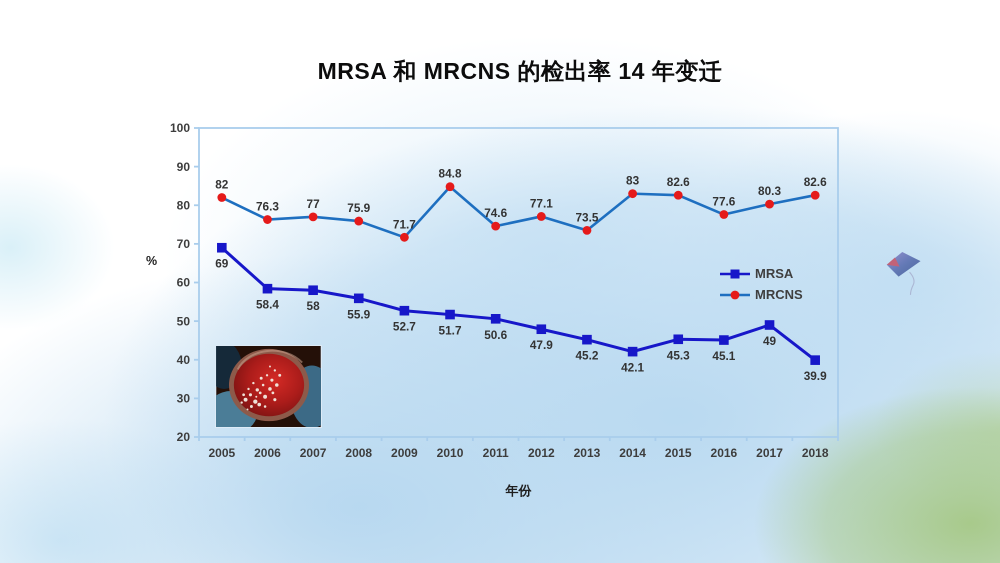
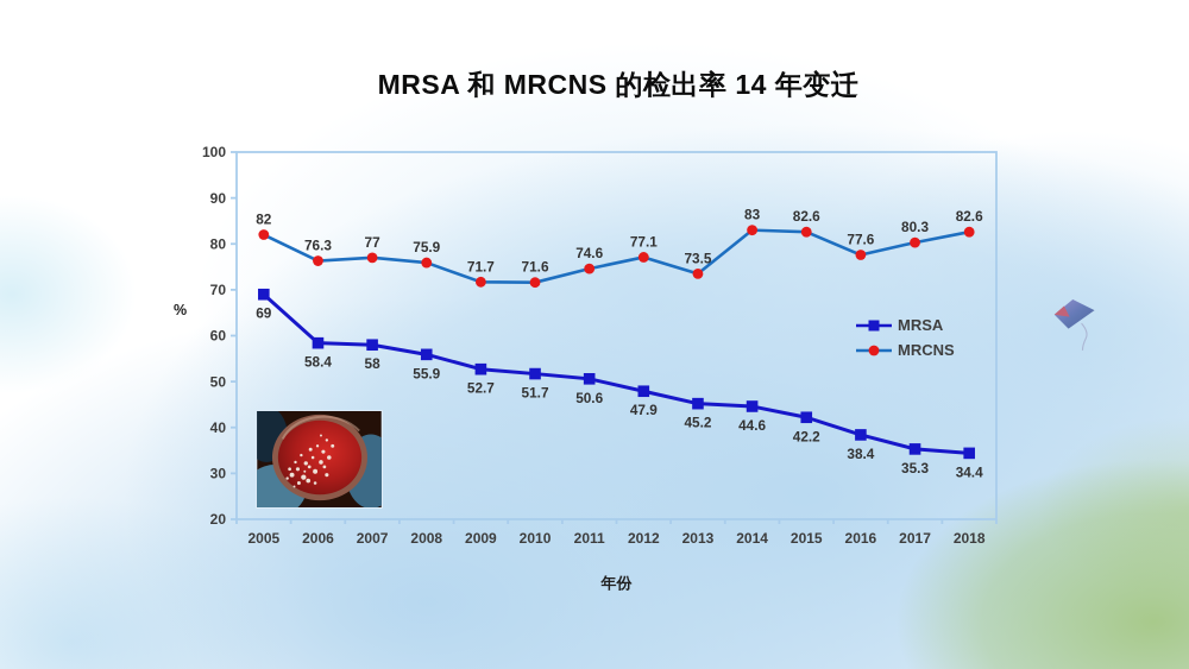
MRCNS/2010: 84.8 -> 71.6
MRSA/2014: 42.1 -> 44.6
MRSA/2015: 45.3 -> 42.2
MRSA/2016: 45.1 -> 38.4
MRSA/2017: 49 -> 35.3
MRSA/2018: 39.9 -> 34.4
